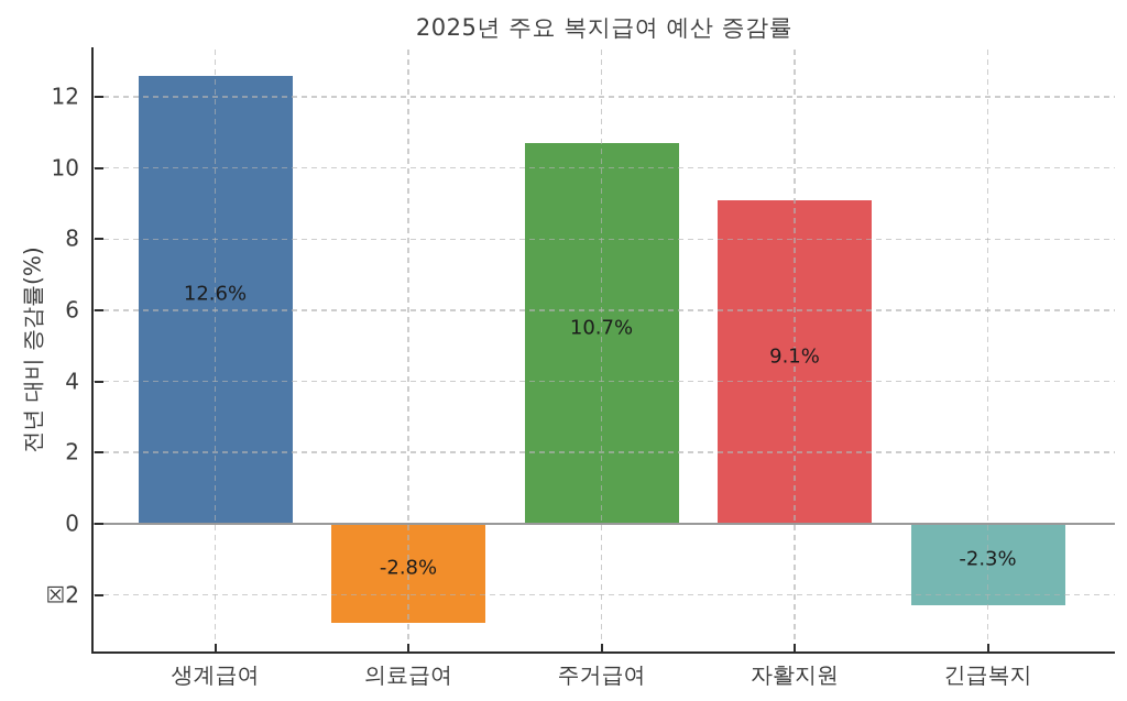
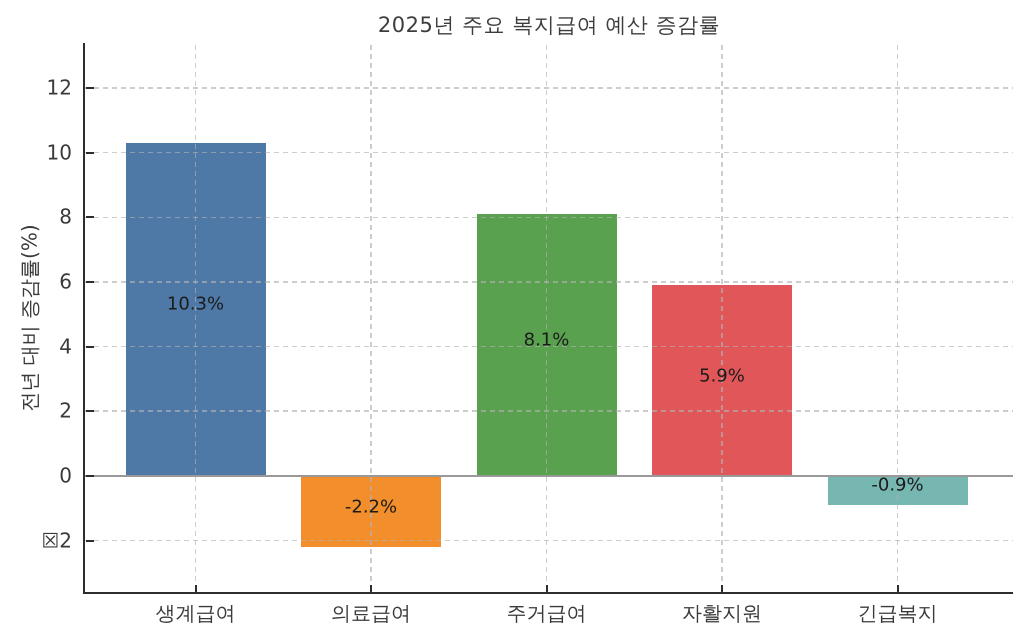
생계급여: 12.6% -> 10.3%
의료급여: -2.8% -> -2.2%
주거급여: 10.7% -> 8.1%
자활지원: 9.1% -> 5.9%
긴급복지: -2.3% -> -0.9%
